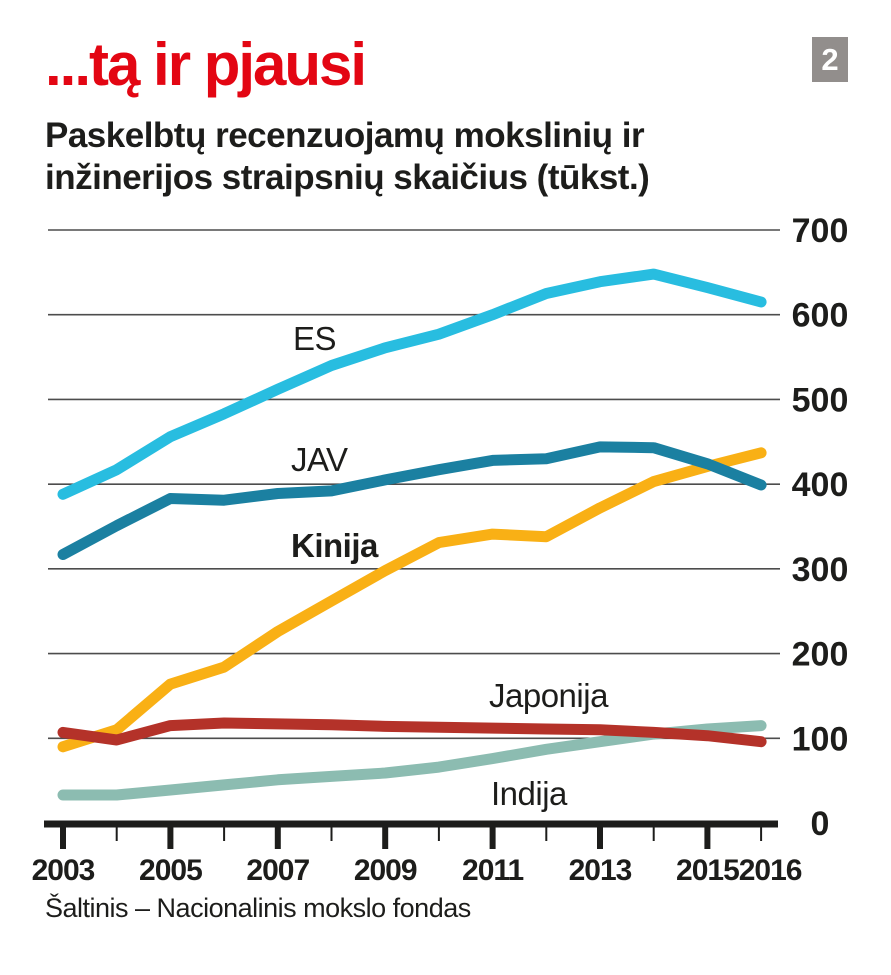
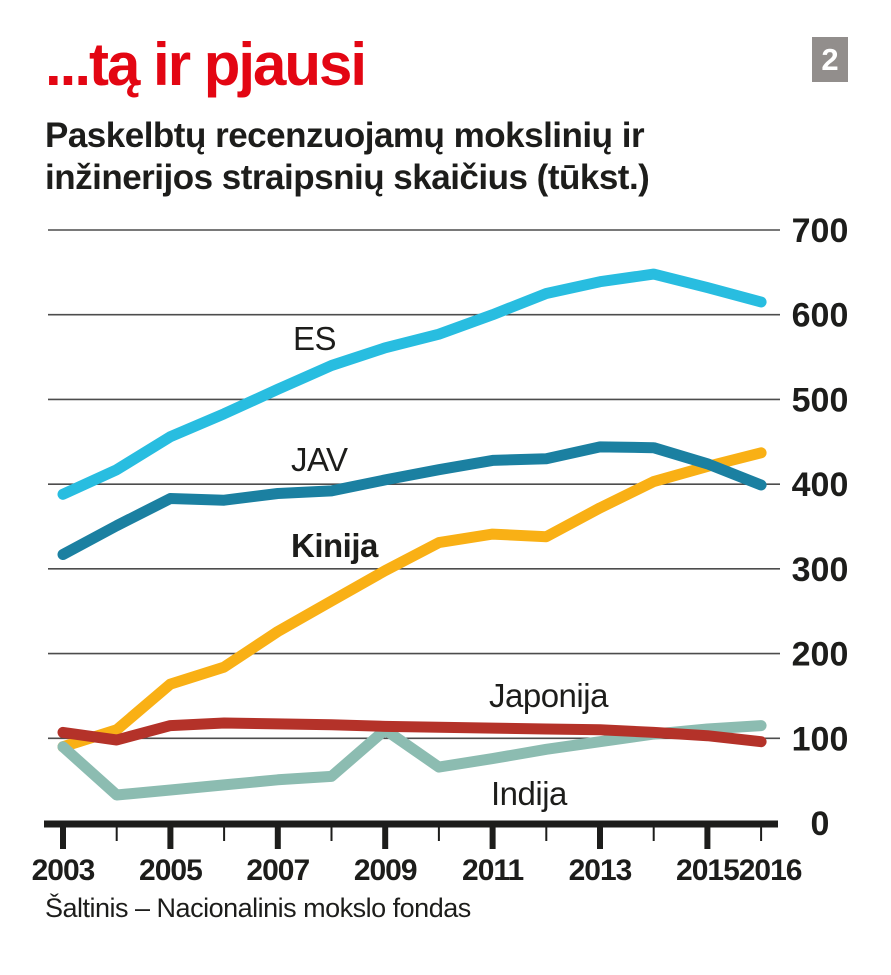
Indija/2003: 30 -> 90
Indija/2009: 60 -> 110
